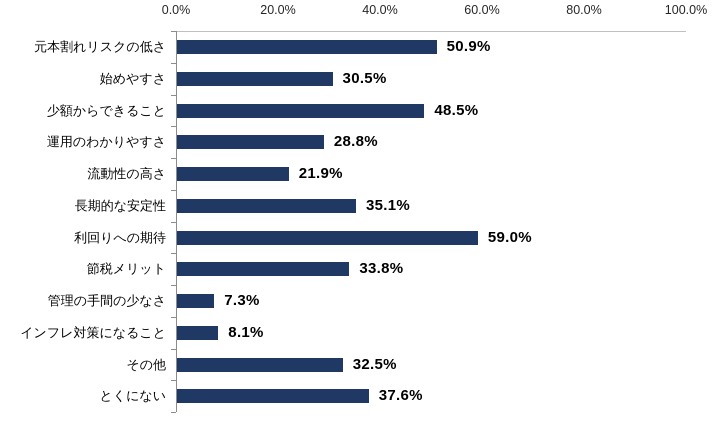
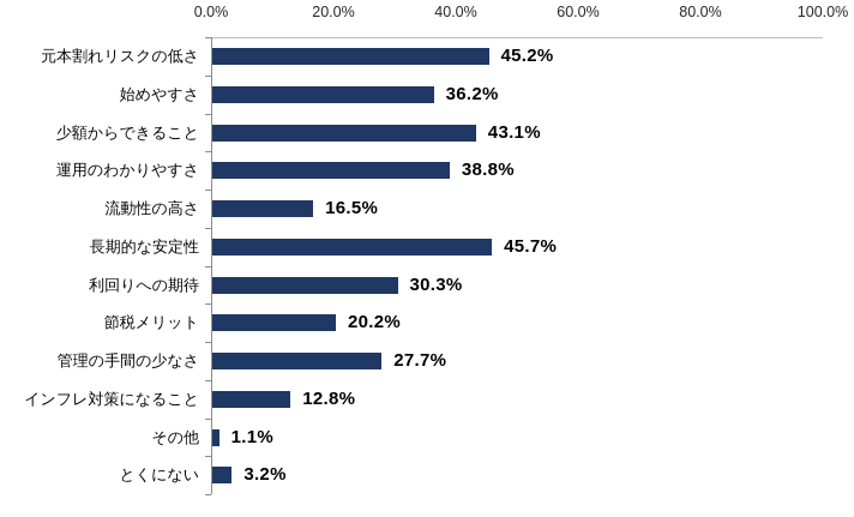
元本割れリスクの低さ: 50.9% -> 45.2%
始めやすさ: 30.5% -> 36.2%
少額からできること: 48.5% -> 43.1%
運用のわかりやすさ: 28.8% -> 38.8%
流動性の高さ: 21.9% -> 16.5%
長期的な安定性: 35.1% -> 45.7%
利回りへの期待: 59.0% -> 30.3%
節税メリット: 33.8% -> 20.2%
管理の手間の少なさ: 7.3% -> 27.7%
インフレ対策になること: 8.1% -> 12.8%
その他: 32.5% -> 1.1%
とくにない: 37.6% -> 3.2%
